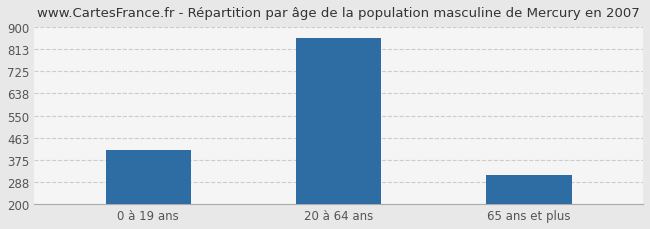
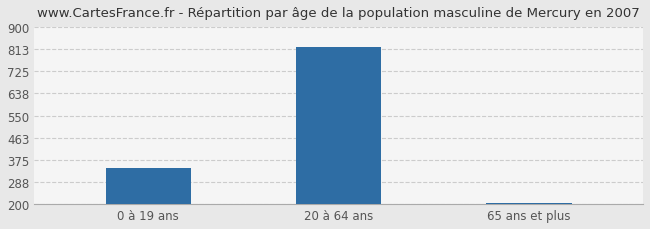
0 à 19 ans: 415 -> 345
20 à 64 ans: 855 -> 820
65 ans et plus: 315 -> 205
